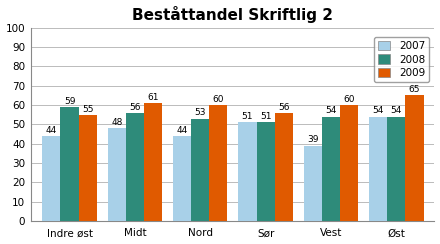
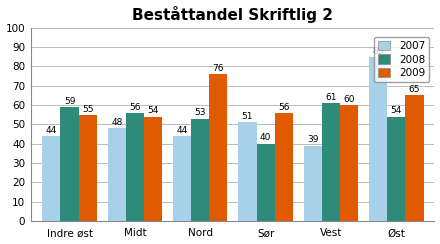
2009/Midt: 61 -> 54
2009/Nord: 60 -> 76
2008/Sør: 51 -> 40
2008/Vest: 54 -> 61
2007/Øst: 54 -> 85
